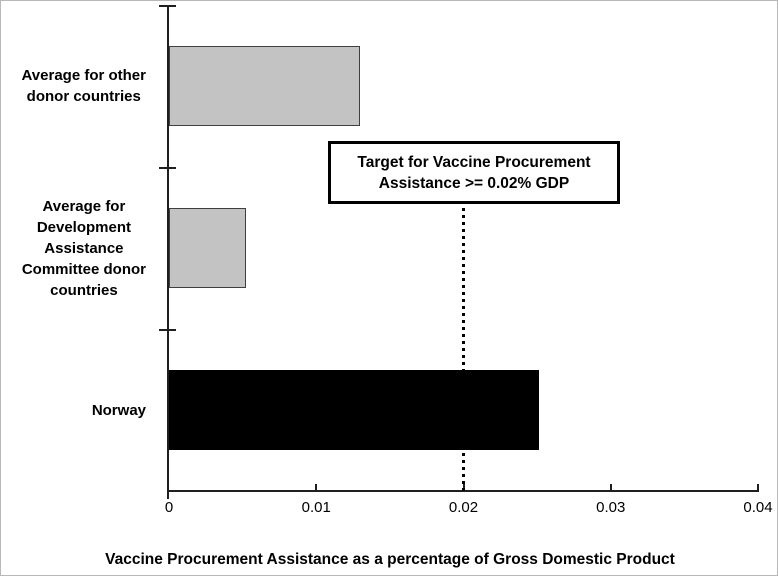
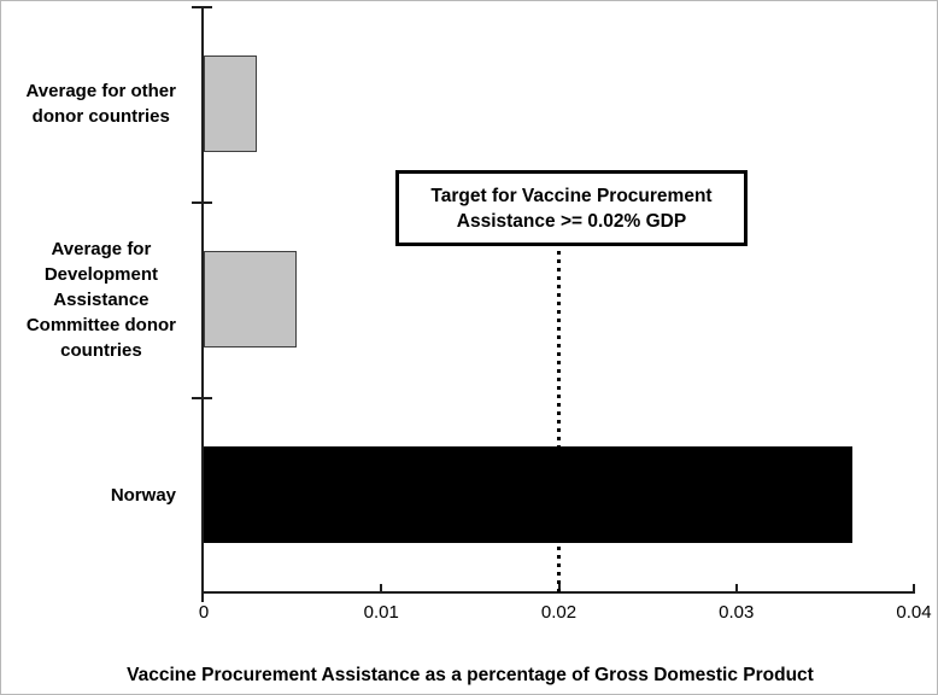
Average for other donor countries: 0.0130 -> 0.0030
Norway: 0.0251 -> 0.0365
